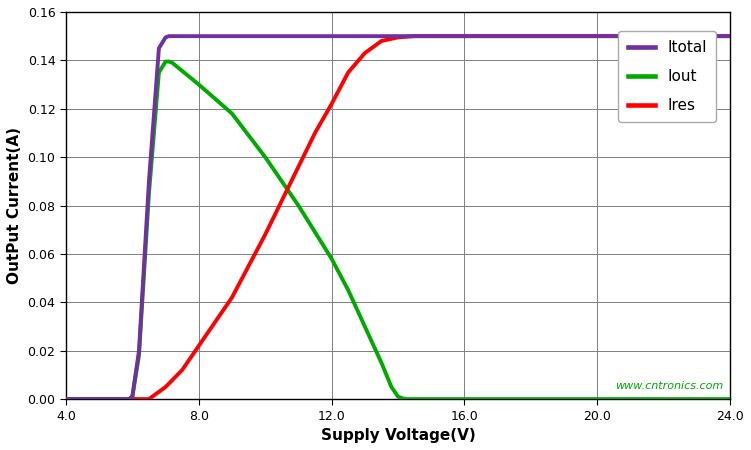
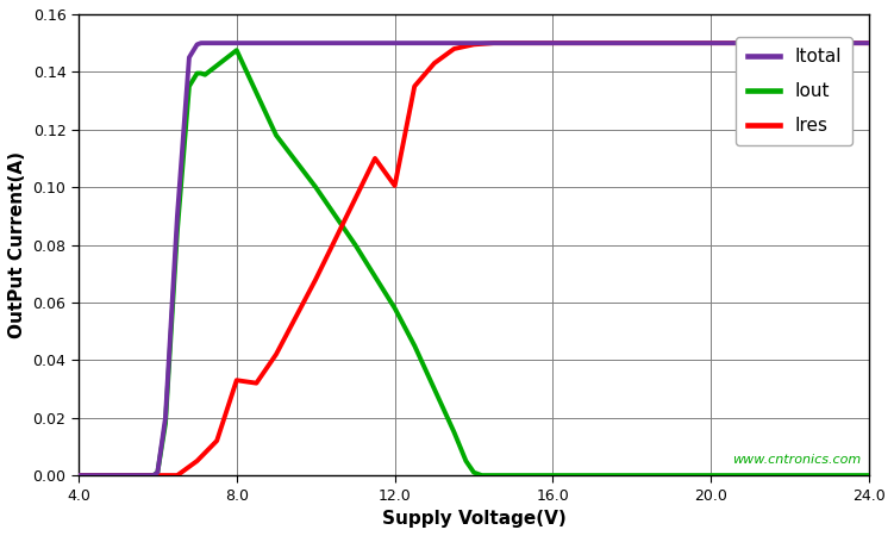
Iout/8.0: 0.1300 -> 0.1475
Ires/8.0: 0.0220 -> 0.0330
Ires/12.0: 0.1220 -> 0.1005
